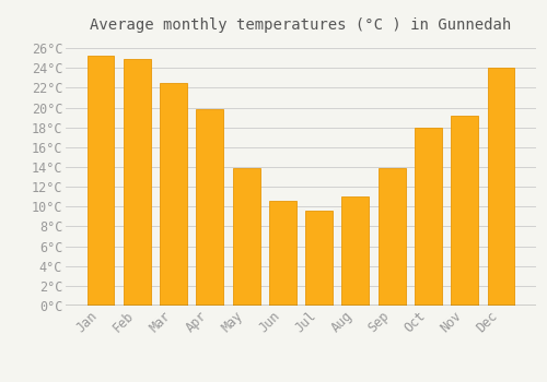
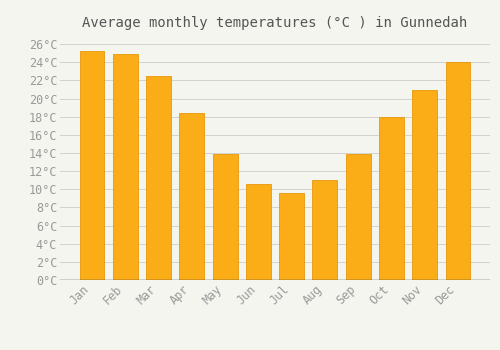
Apr: 19.8°C -> 18.4°C
Nov: 19.2°C -> 20.9°C
